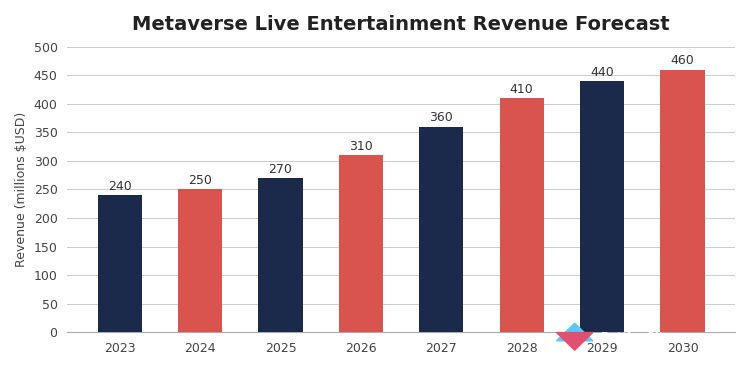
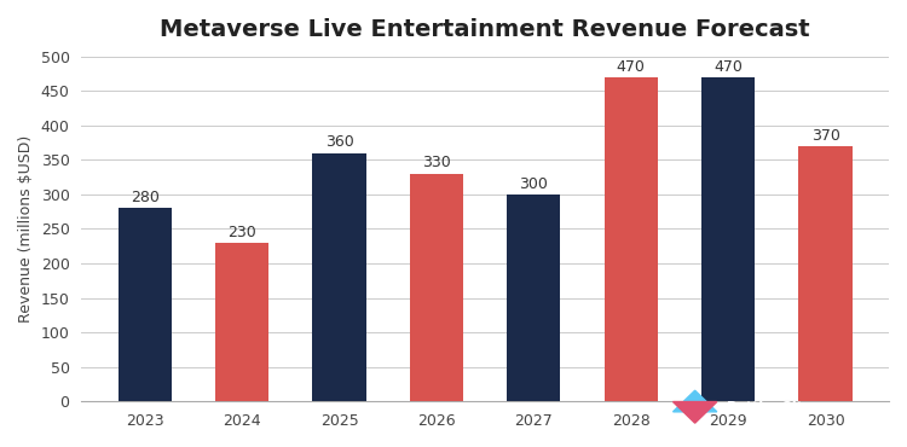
2023: 240 -> 280
2024: 250 -> 230
2025: 270 -> 360
2026: 310 -> 330
2027: 360 -> 300
2028: 410 -> 470
2029: 440 -> 470
2030: 460 -> 370
